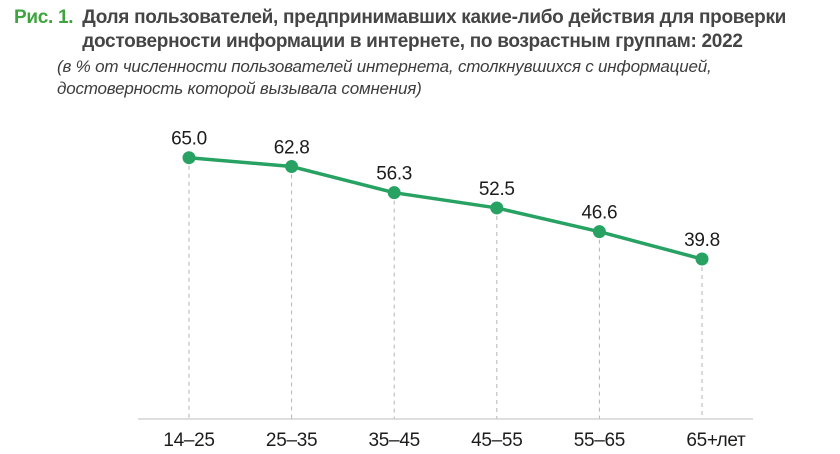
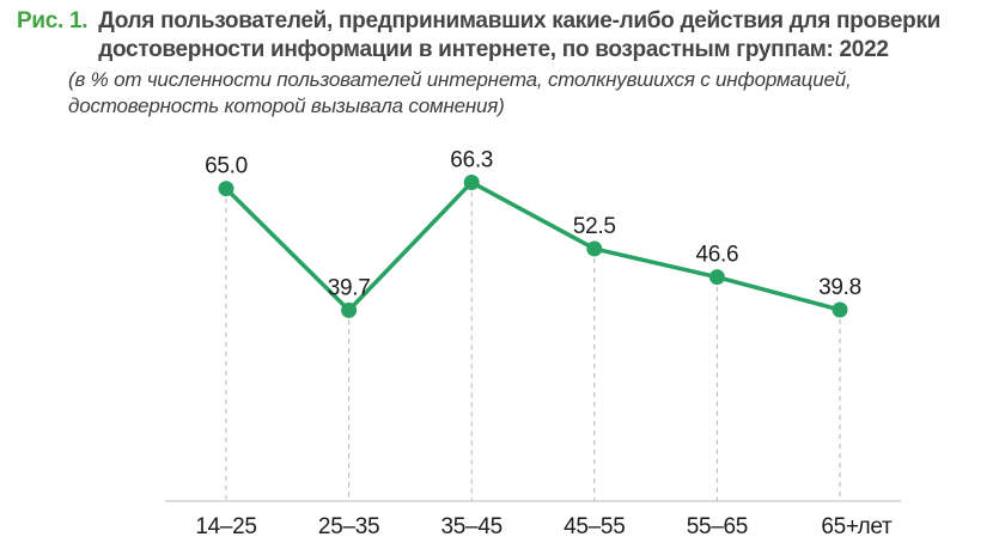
25–35: 62.8 -> 39.7
35–45: 56.3 -> 66.3
